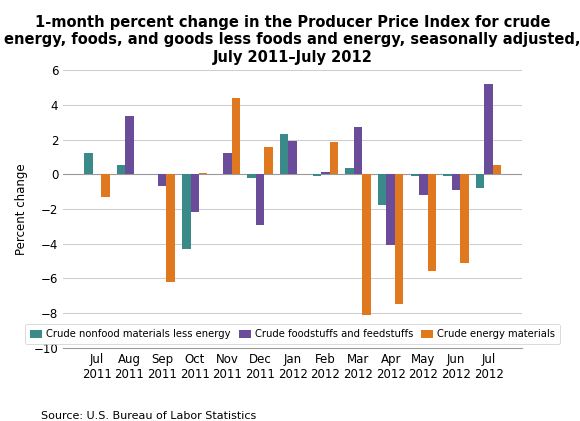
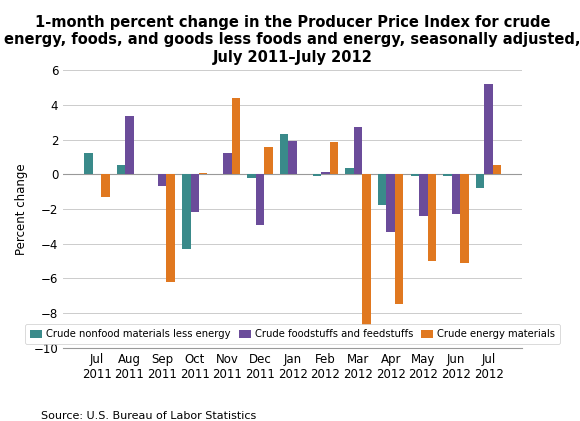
Crude energy materials/Mar 2012: -8.1 -> -8.7
Crude foodstuffs and feedstuffs/Apr 2012: -4.1 -> -3.3
Crude foodstuffs and feedstuffs/May 2012: -1.2 -> -2.4
Crude energy materials/May 2012: -5.6 -> -5.0
Crude foodstuffs and feedstuffs/Jun 2012: -0.9 -> -2.3
